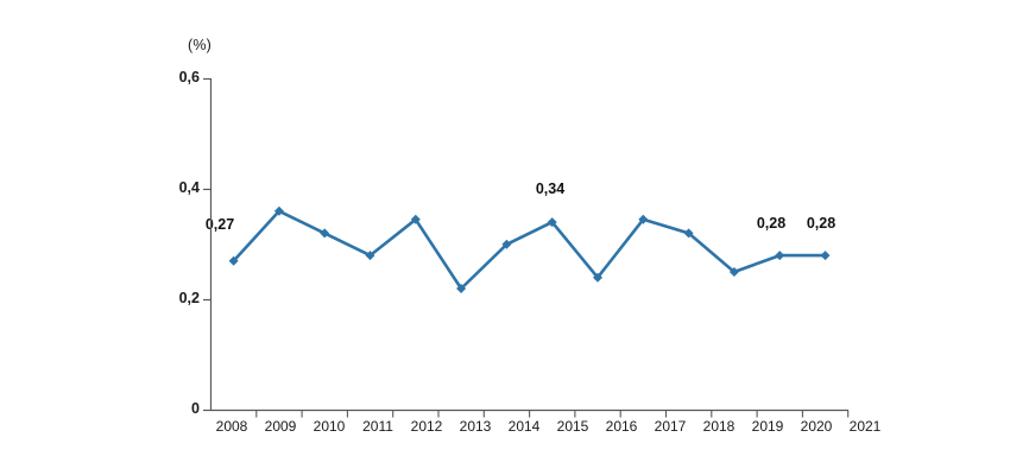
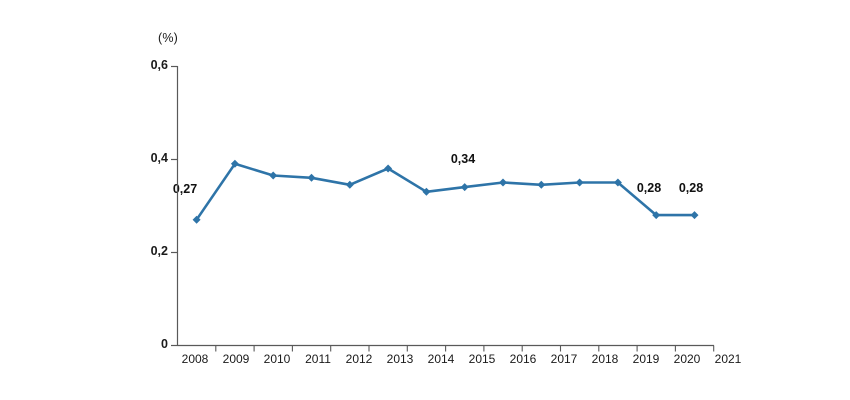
2009: 0,36 -> 0,39
2010: 0,32 -> 0,36
2011: 0,28 -> 0,36
2013: 0,22 -> 0,38
2014: 0,30 -> 0,33
2016: 0,24 -> 0,35
2018: 0,32 -> 0,35
2019: 0,25 -> 0,35
